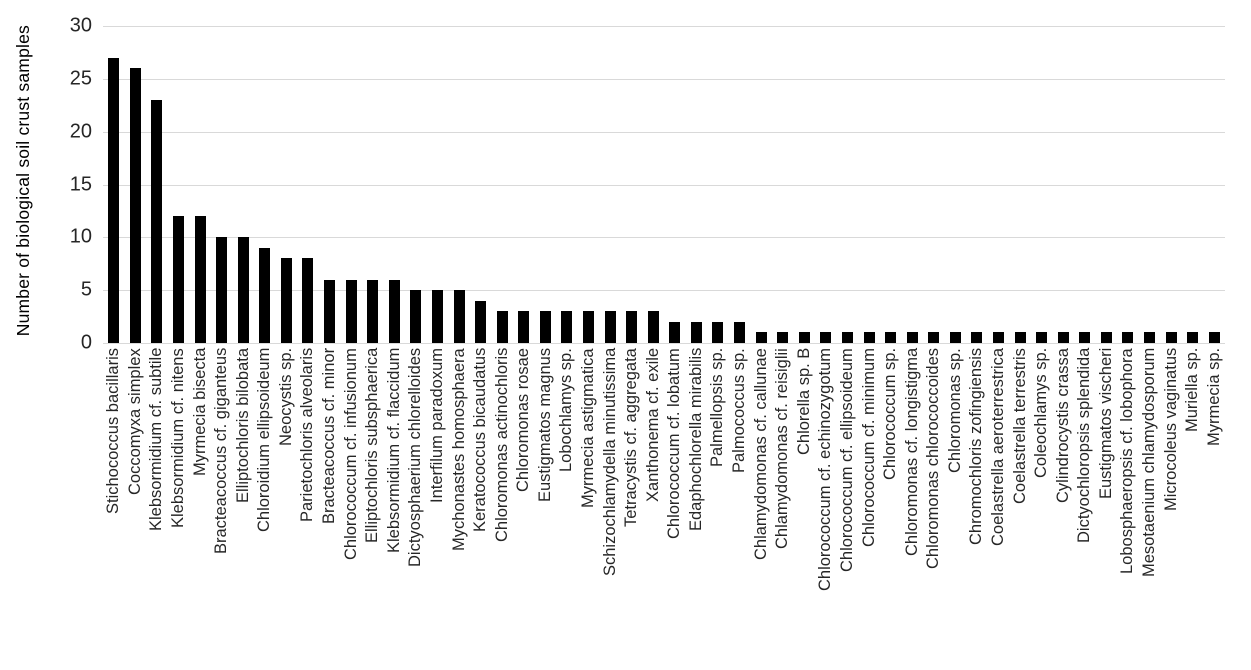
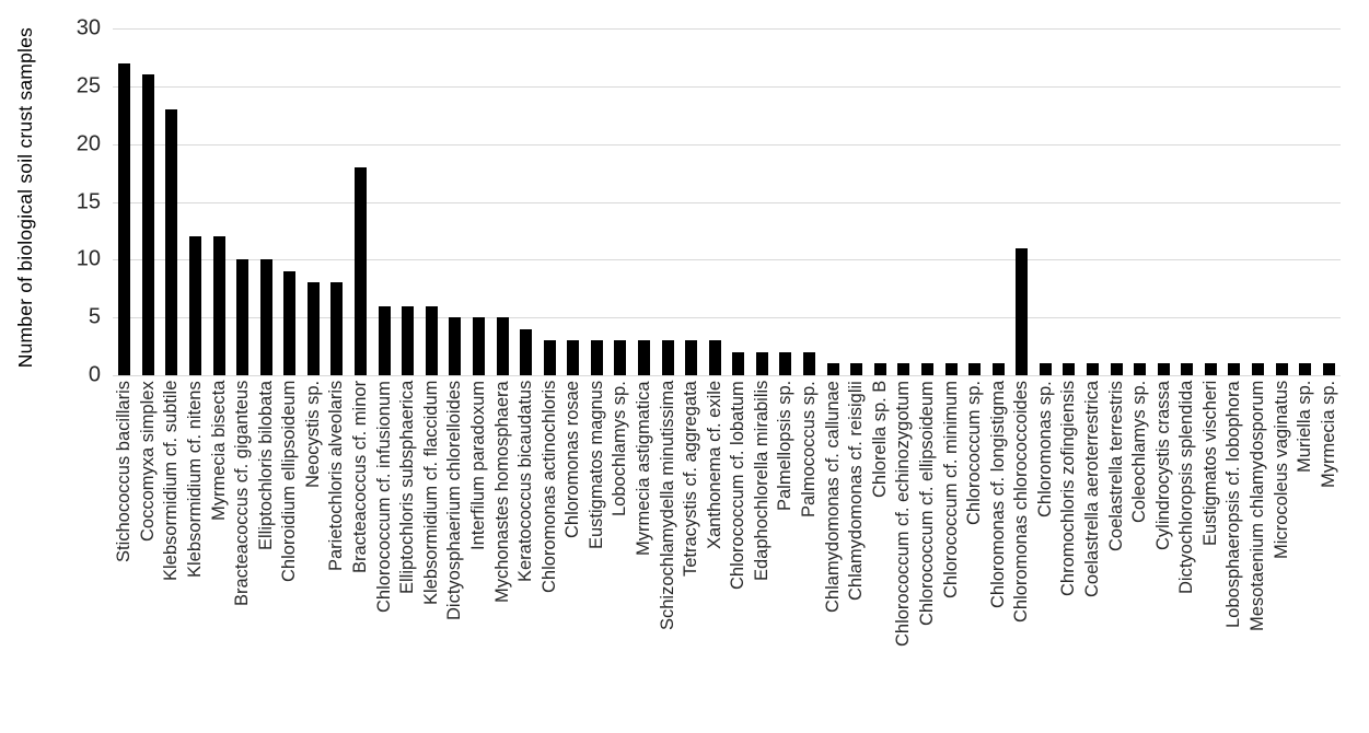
Bracteacoccus cf. minor: 6 -> 18
Chloromonas chlorococcoides: 1 -> 11
